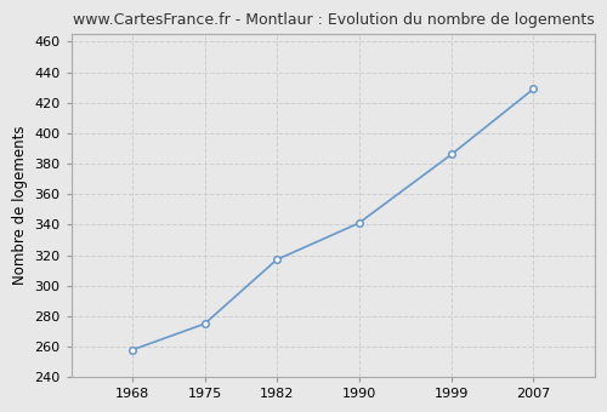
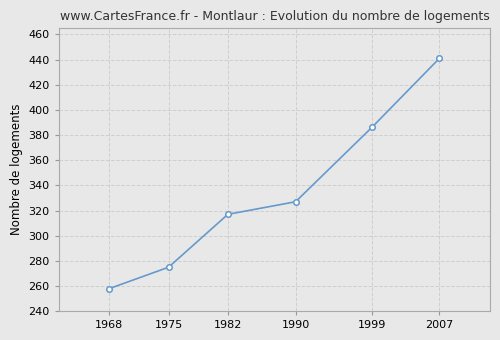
1990: 341 -> 327
2007: 429 -> 441
